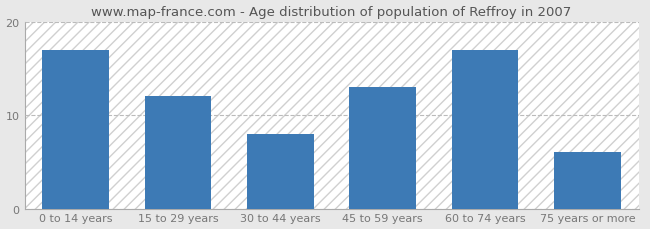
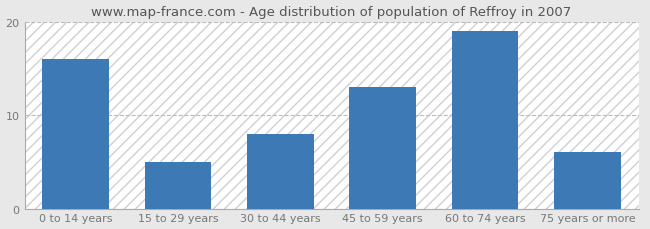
0 to 14 years: 17 -> 16
15 to 29 years: 12 -> 5
60 to 74 years: 17 -> 19
